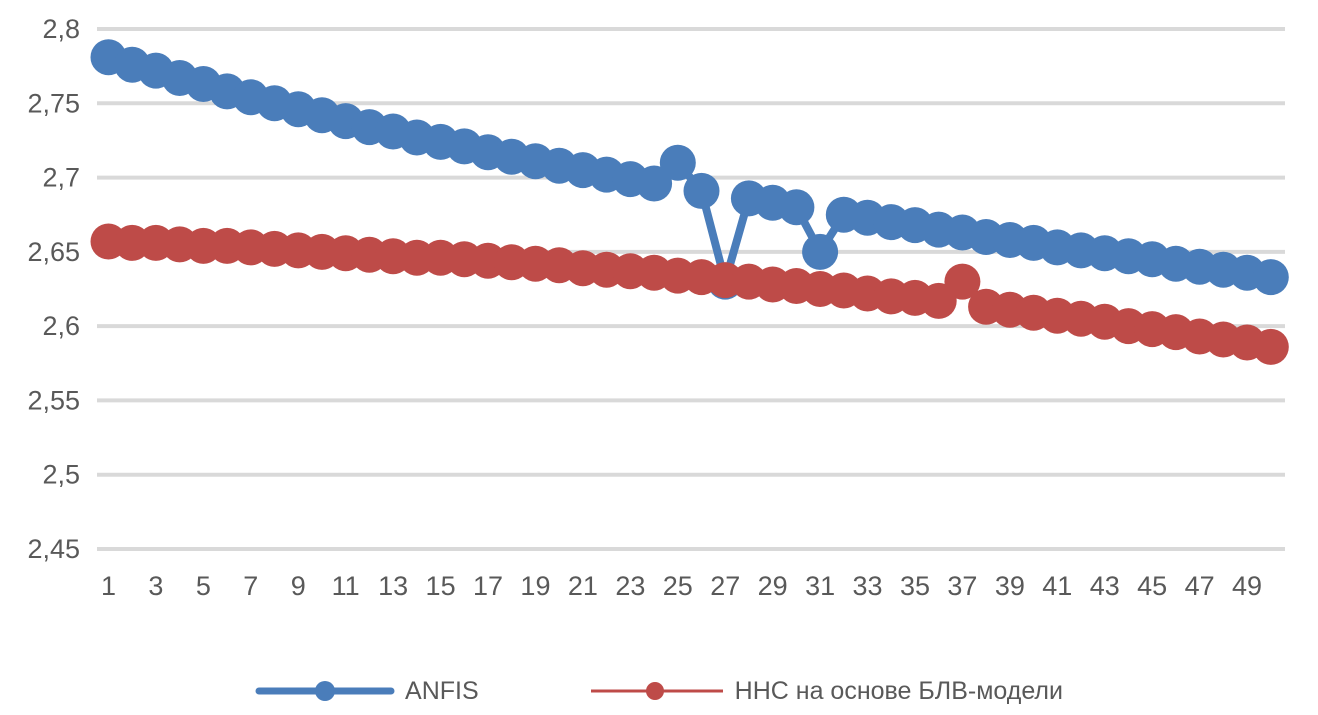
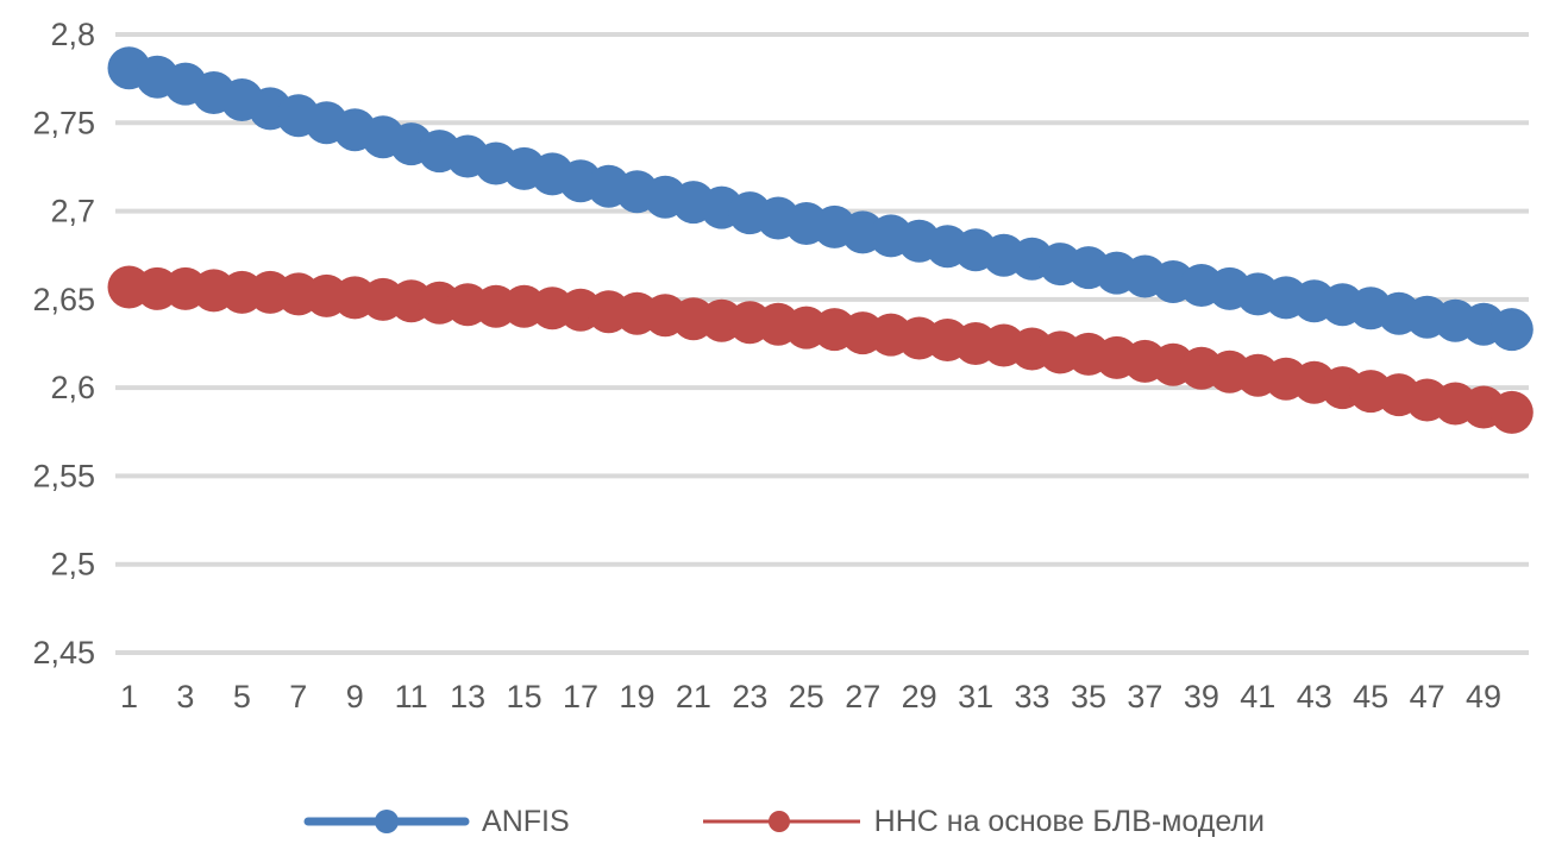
ANFIS/25: 2,71 -> 2,69
ANFIS/27: 2,63 -> 2,69
ANFIS/31: 2,65 -> 2,68
ННС на основе БЛВ-модели/37: 2,63 -> 2,62
